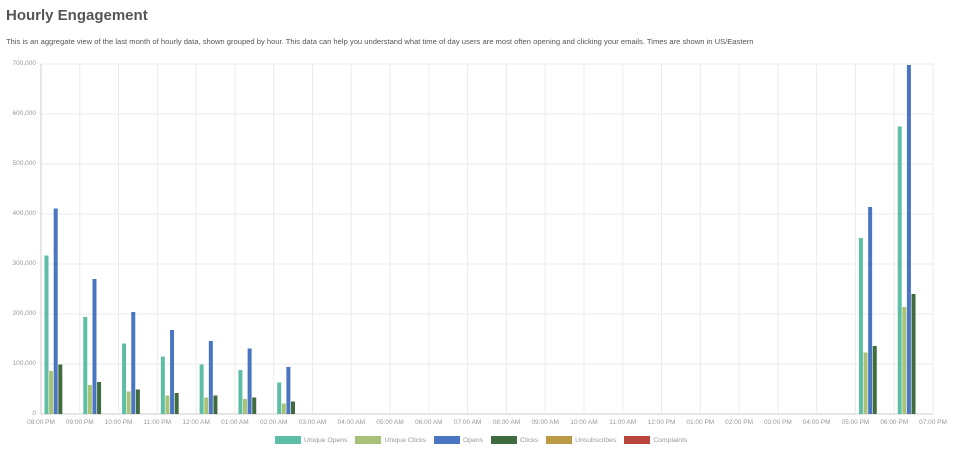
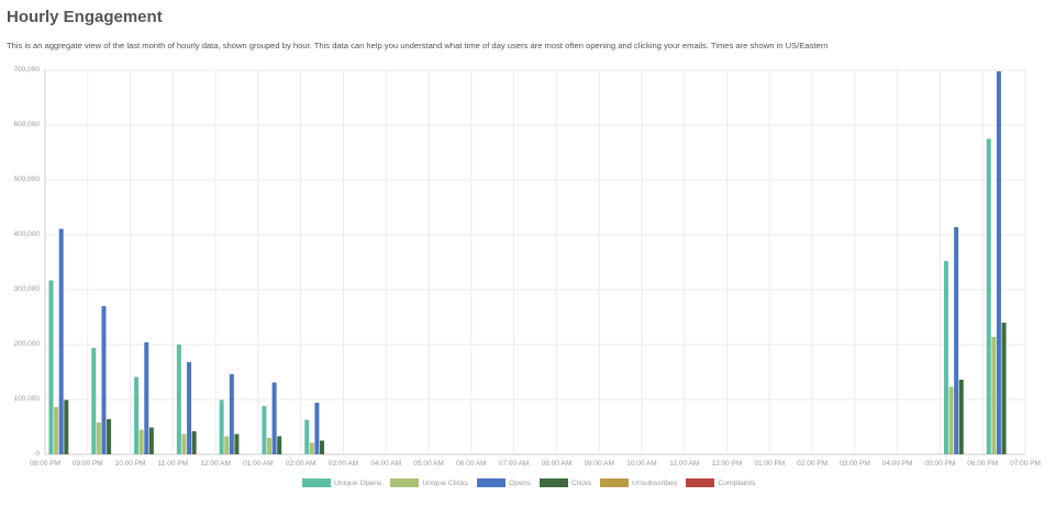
Unique Opens/11:00 PM: 120000 -> 200000
